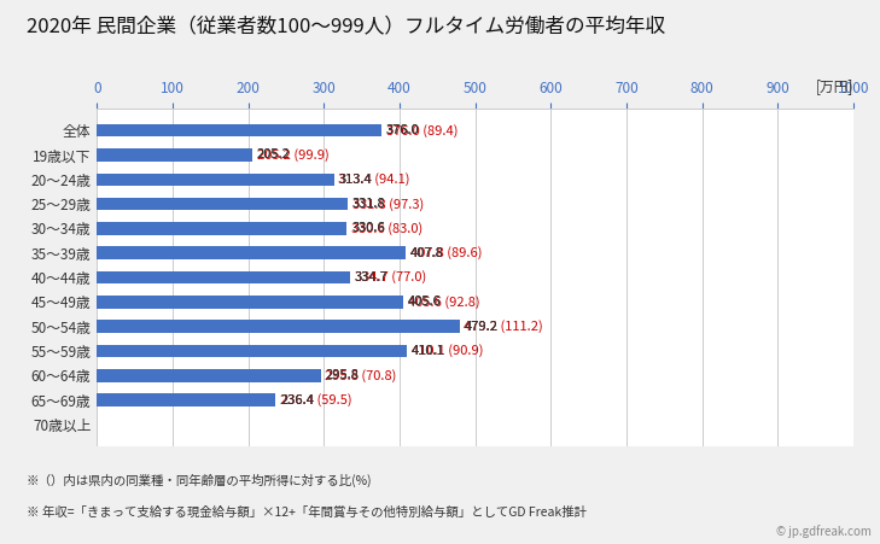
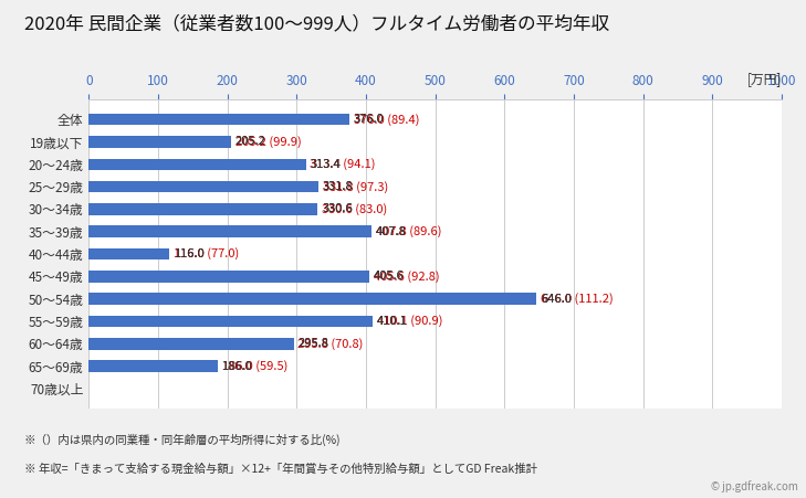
40〜44歳: 335 -> 116
50〜54歳: 479 -> 646
65〜69歳: 236 -> 186
